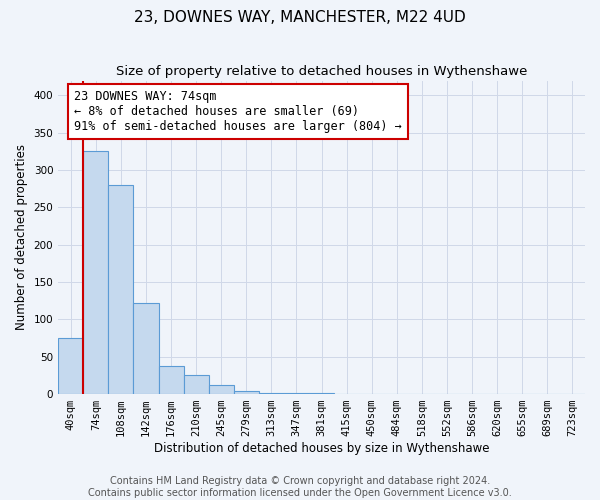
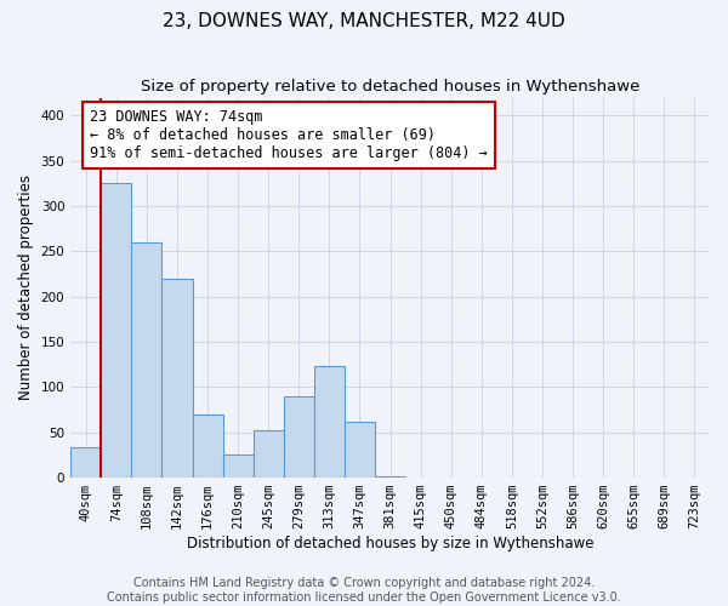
40sqm: 75 -> 34
108sqm: 280 -> 260
142sqm: 122 -> 220
176sqm: 38 -> 70
245sqm: 12 -> 52
279sqm: 4 -> 90
313sqm: 2 -> 124
347sqm: 1 -> 62
